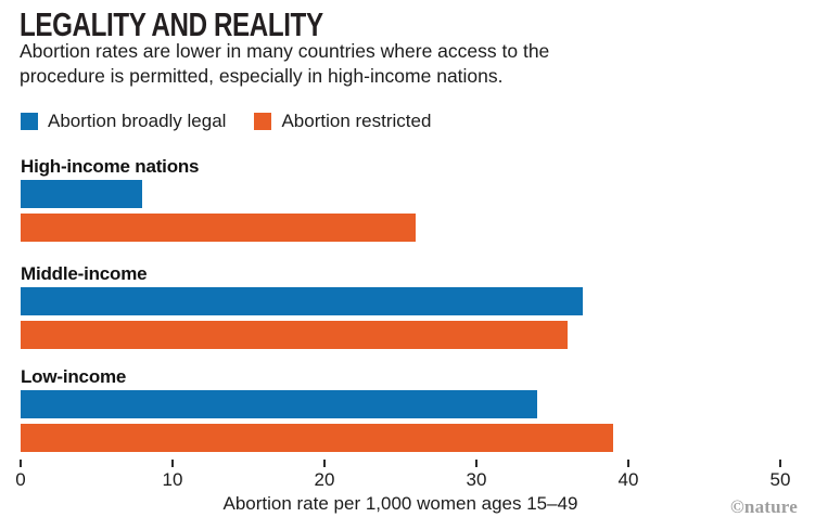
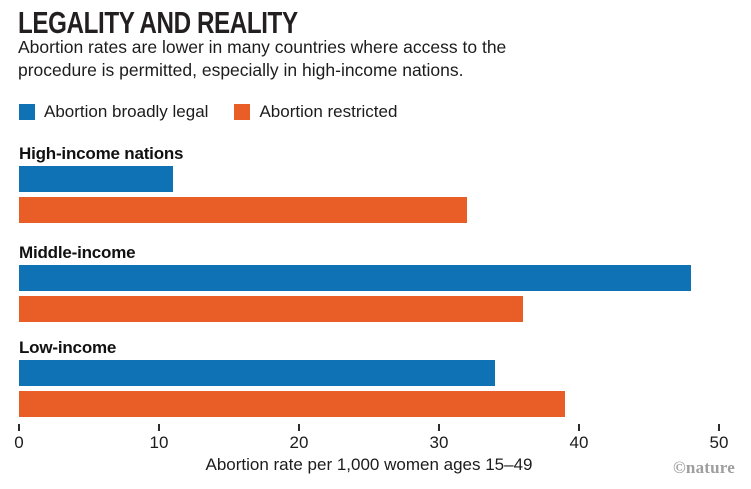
Abortion broadly legal/High-income nations: 8 -> 11
Abortion restricted/High-income nations: 26 -> 32
Abortion broadly legal/Middle-income: 37 -> 48
